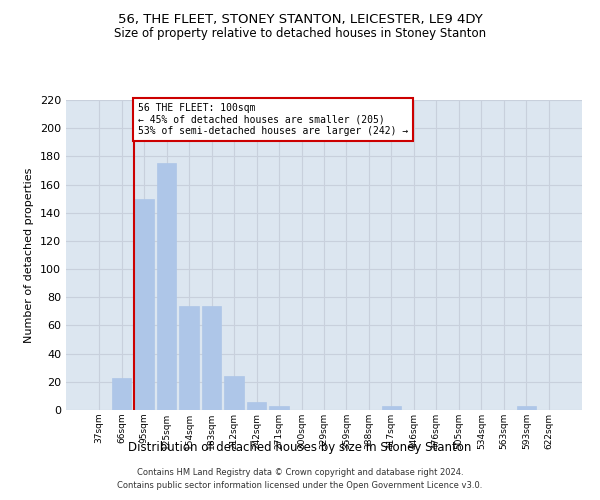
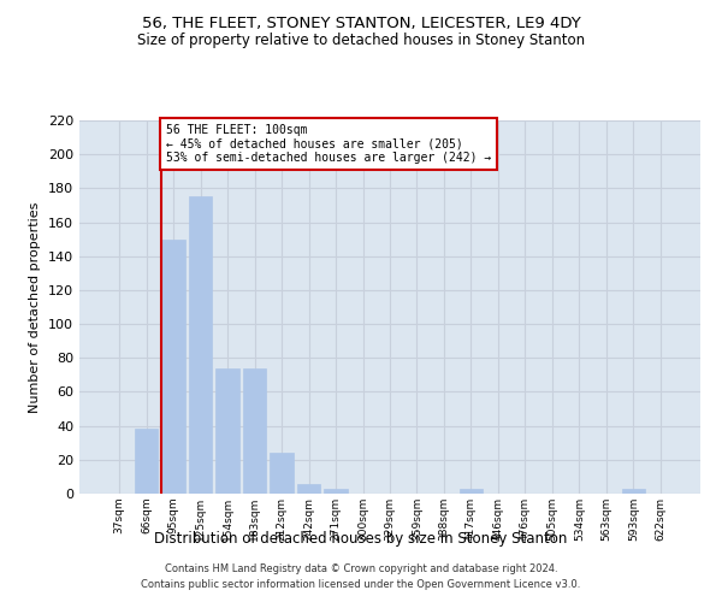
66sqm: 23 -> 38
